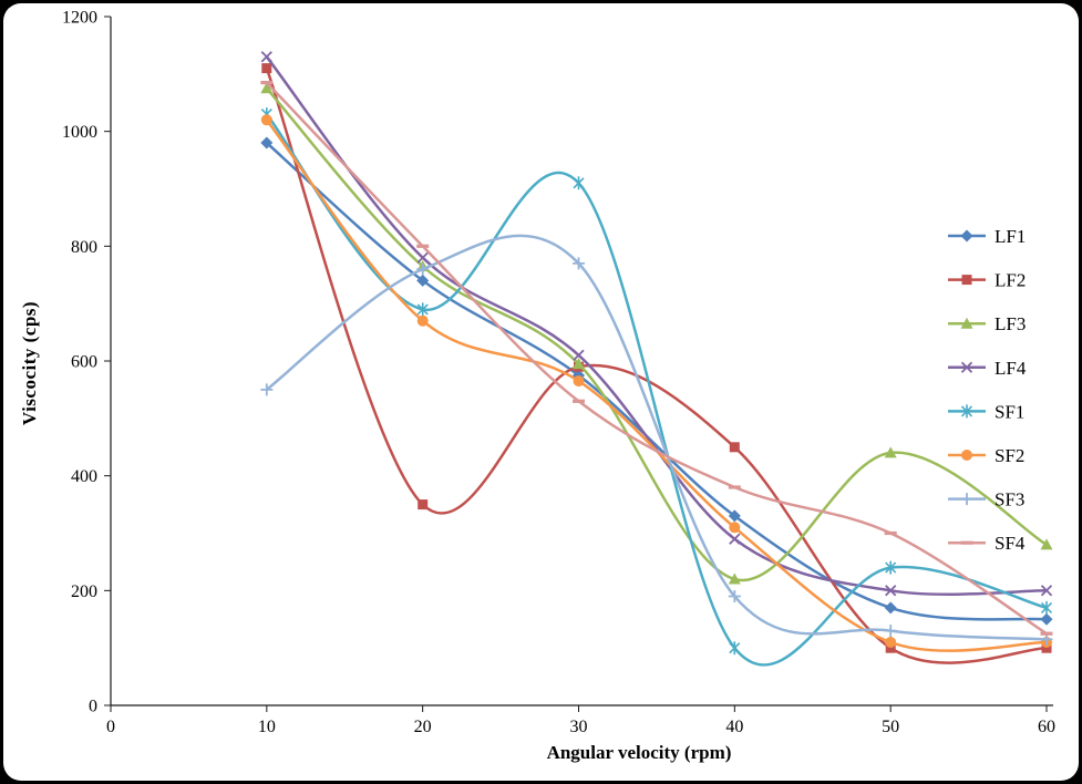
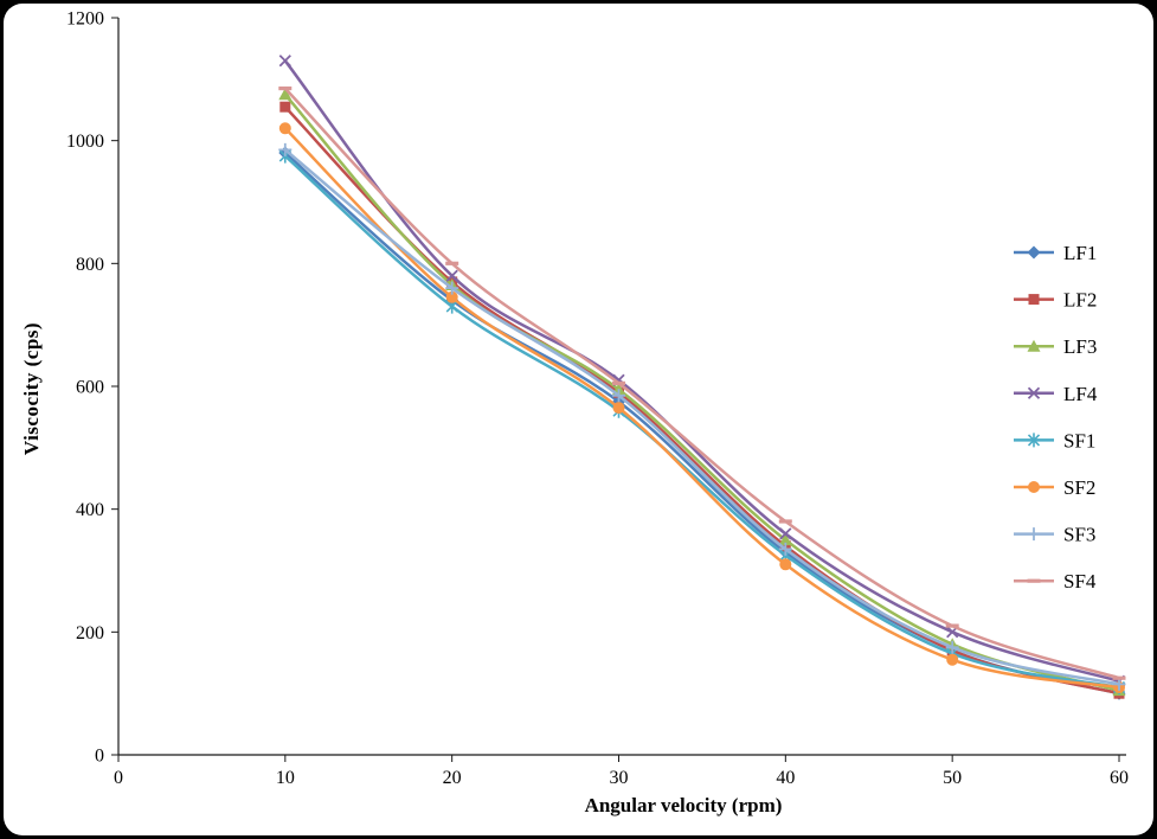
LF2/10: 1110 -> 1060
SF1/10: 1030 -> 980
SF3/10: 550 -> 980
LF2/20: 350 -> 770
SF1/20: 690 -> 730
SF2/20: 670 -> 740
SF1/30: 910 -> 560
SF3/30: 770 -> 580
SF4/30: 530 -> 600
LF2/40: 450 -> 340
LF3/40: 220 -> 350
LF4/40: 290 -> 360
SF1/40: 100 -> 320
SF3/40: 190 -> 340
LF2/50: 100 -> 170
LF3/50: 440 -> 180
SF1/50: 240 -> 160
SF2/50: 110 -> 160
SF3/50: 130 -> 180
SF4/50: 300 -> 210
LF1/60: 150 -> 100
LF3/60: 280 -> 100
LF4/60: 200 -> 120
SF1/60: 170 -> 110
